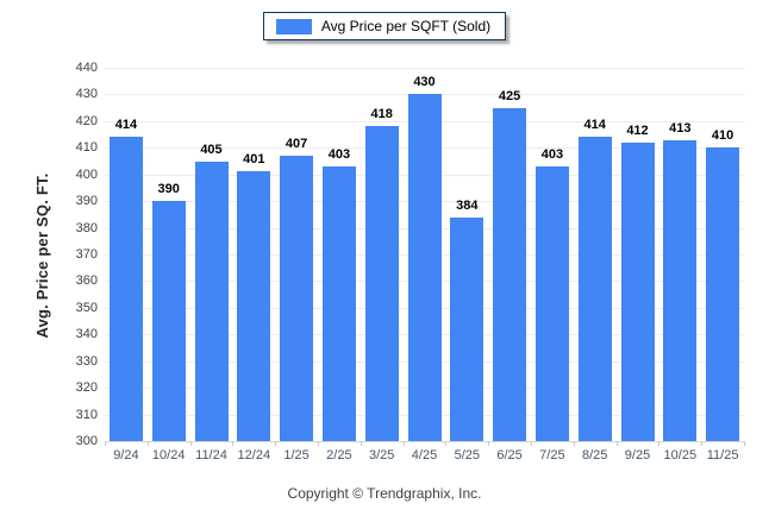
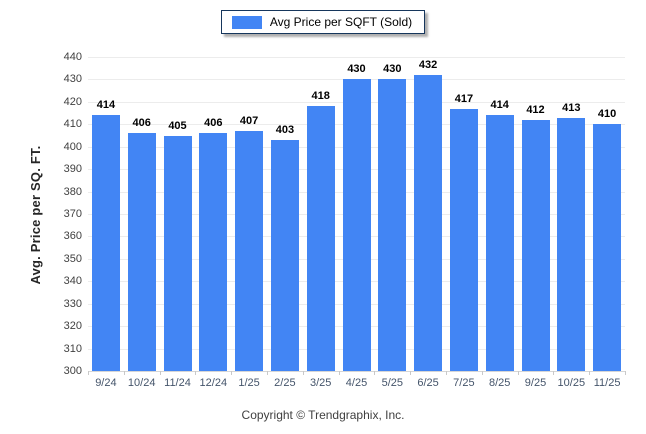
10/24: 390 -> 406
12/24: 401 -> 406
5/25: 384 -> 430
6/25: 425 -> 432
7/25: 403 -> 417
